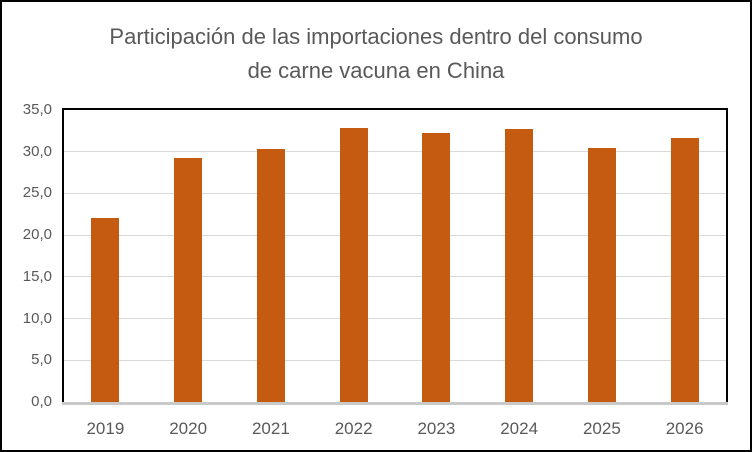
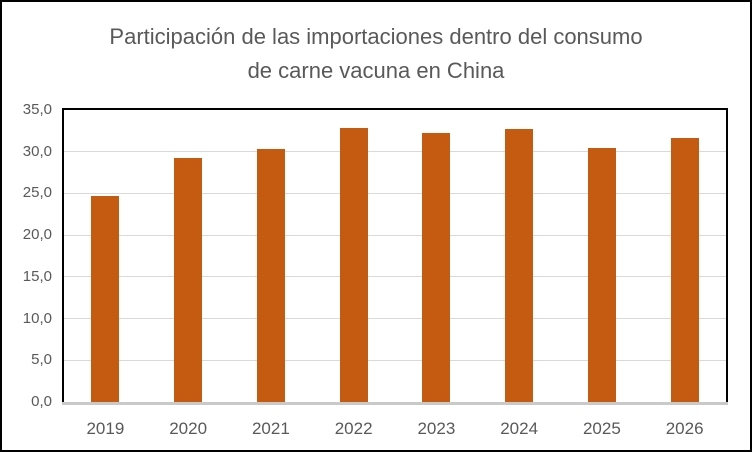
2019: 22 -> 25
